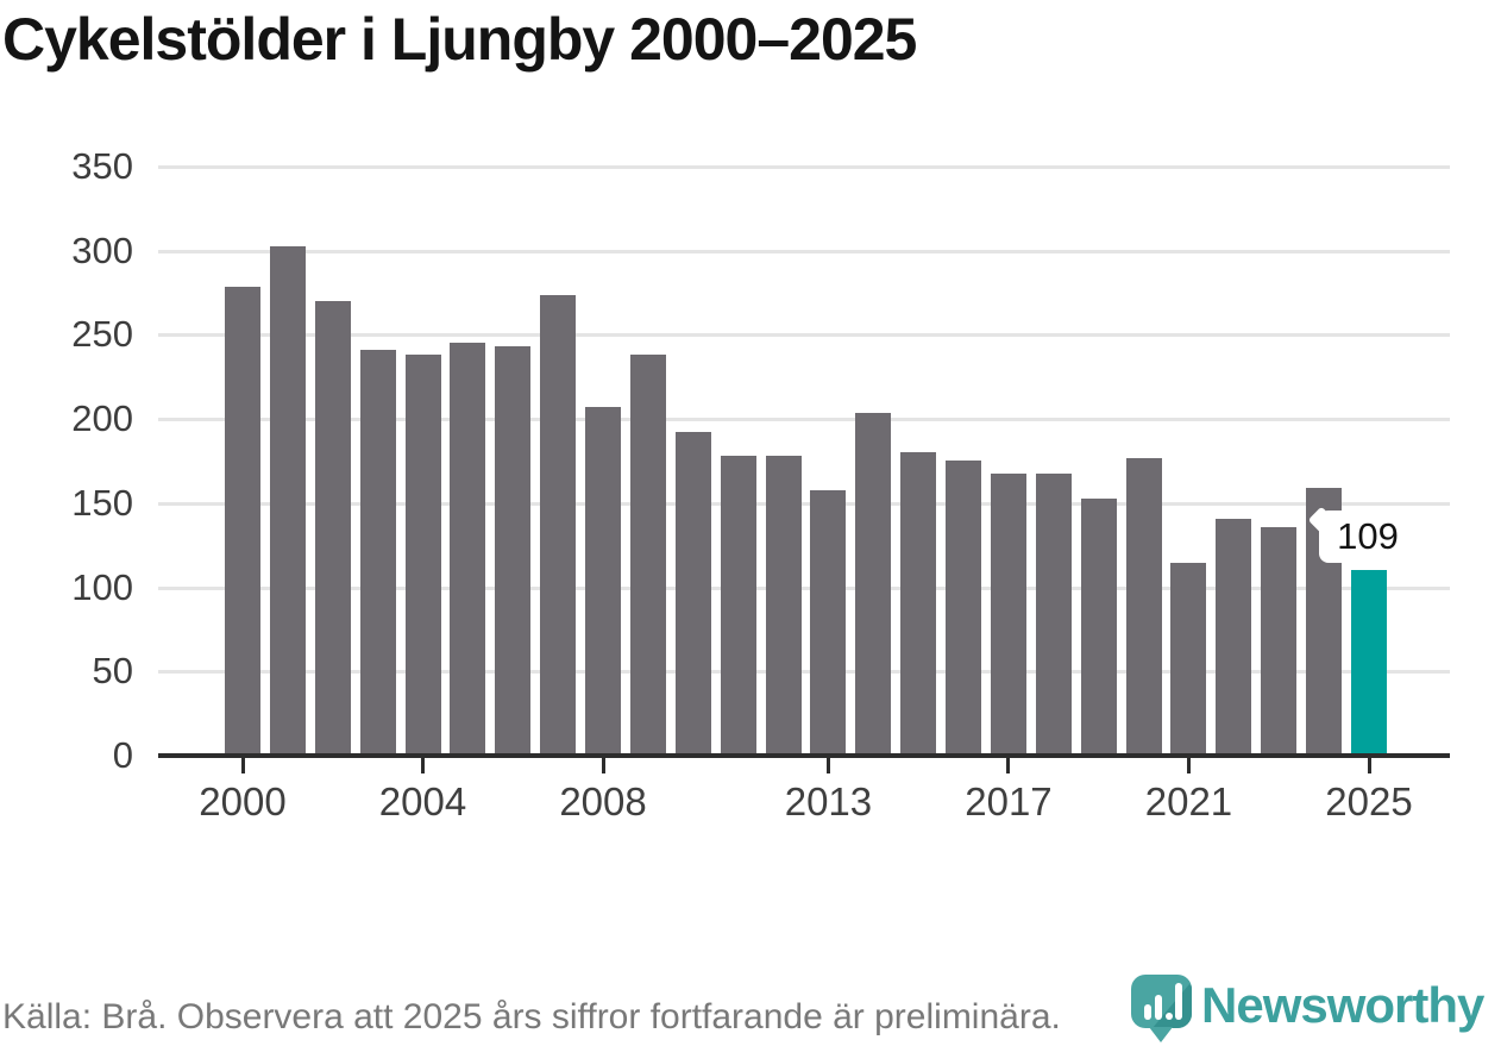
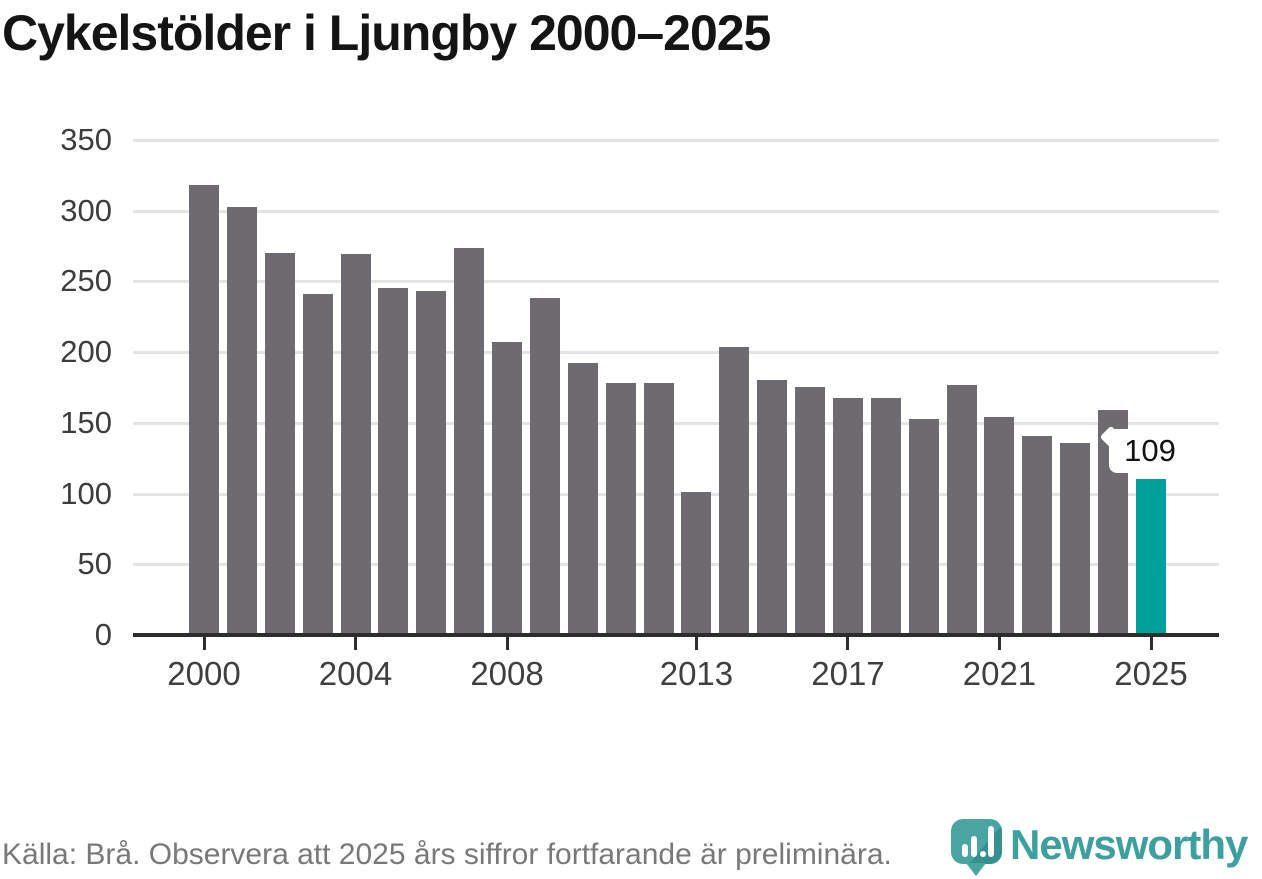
2000: 277 -> 317
2004: 237 -> 268
2013: 156 -> 100
2021: 113 -> 153
